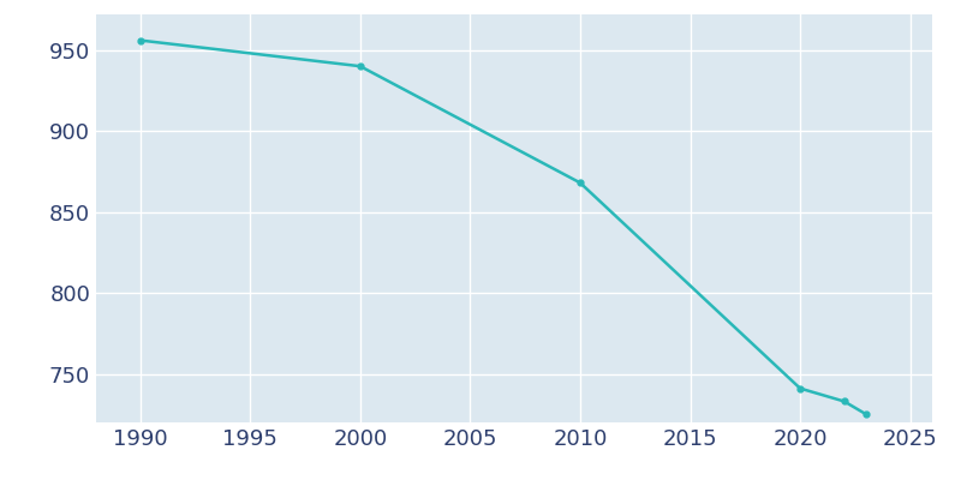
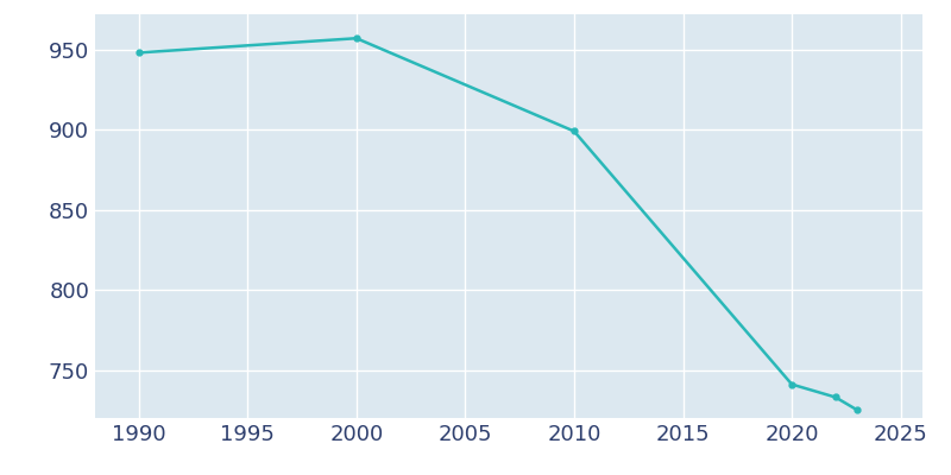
1990: 956 -> 948
2000: 940 -> 957
2010: 868 -> 899
